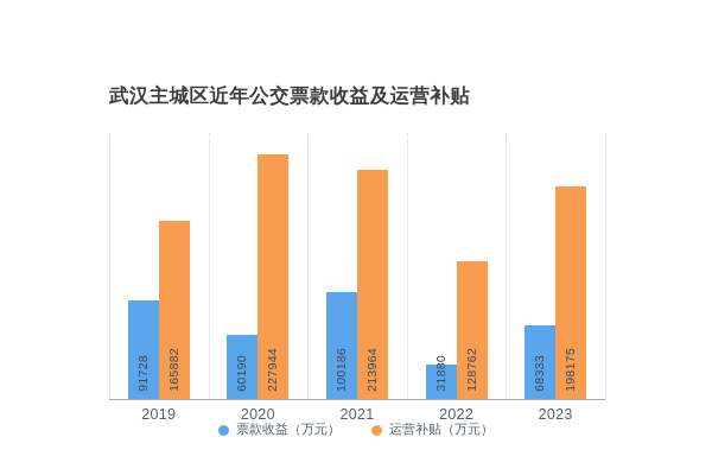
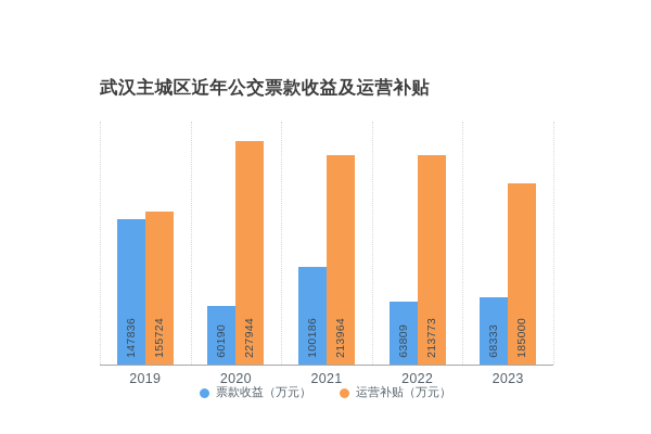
票款收益（万元）/2019: 91728 -> 147836
运营补贴（万元）/2019: 165882 -> 155724
票款收益（万元）/2022: 31880 -> 63809
运营补贴（万元）/2022: 128762 -> 213773
运营补贴（万元）/2023: 198175 -> 185000
